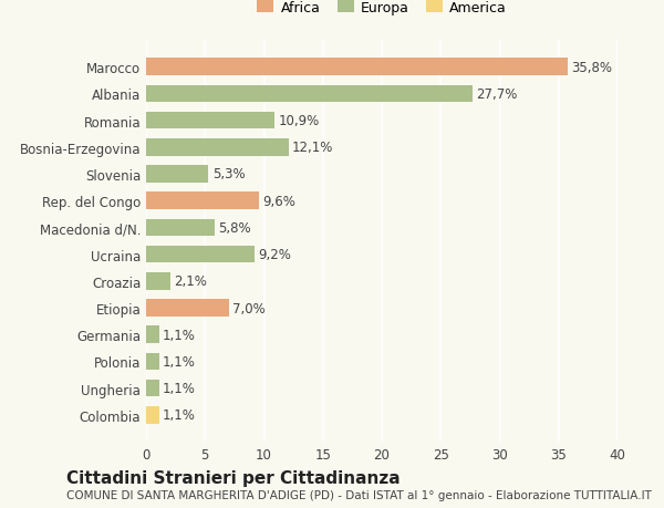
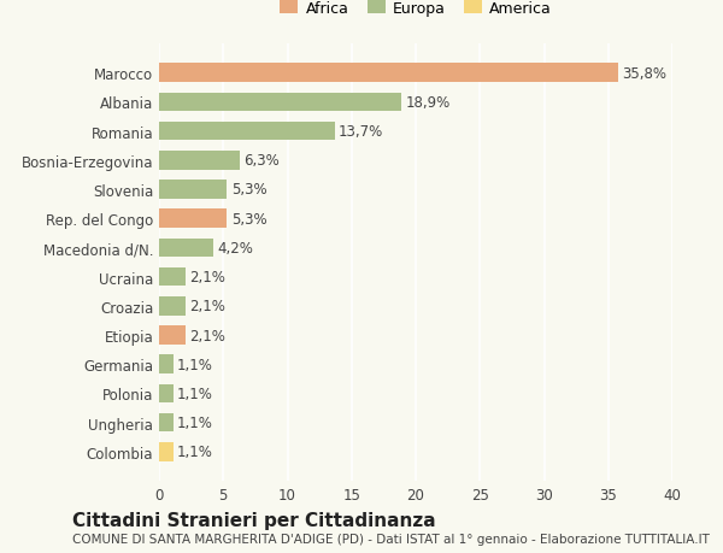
Albania: 27,7% -> 18,9%
Romania: 10,9% -> 13,7%
Bosnia-Erzegovina: 12,1% -> 6,3%
Rep. del Congo: 9,6% -> 5,3%
Macedonia d/N.: 5,8% -> 4,2%
Ucraina: 9,2% -> 2,1%
Etiopia: 7,0% -> 2,1%
